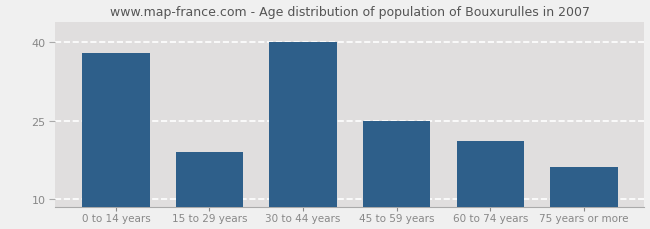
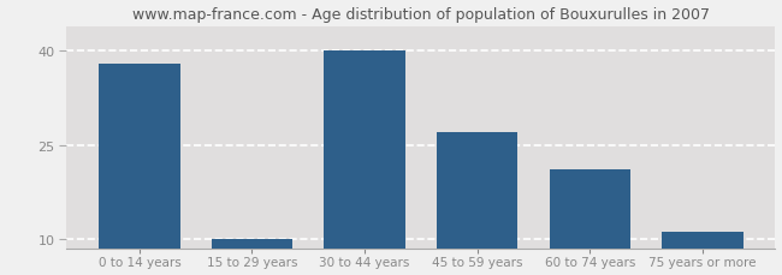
15 to 29 years: 19 -> 10
45 to 59 years: 25 -> 27
75 years or more: 16 -> 11
